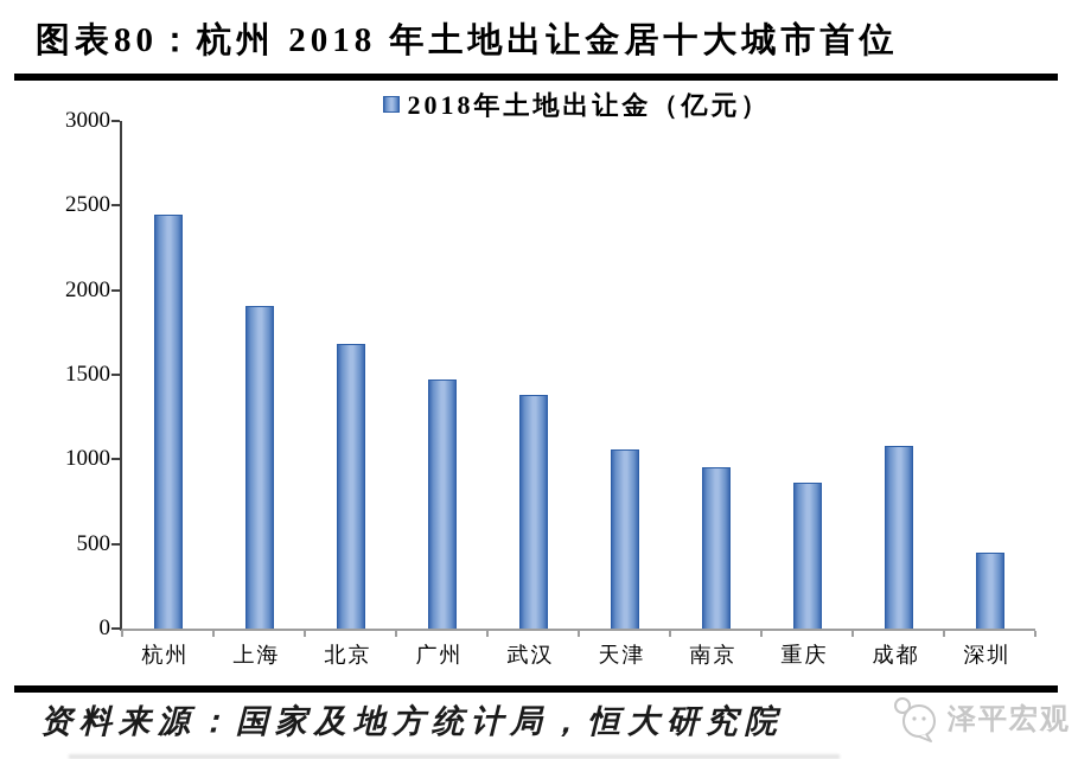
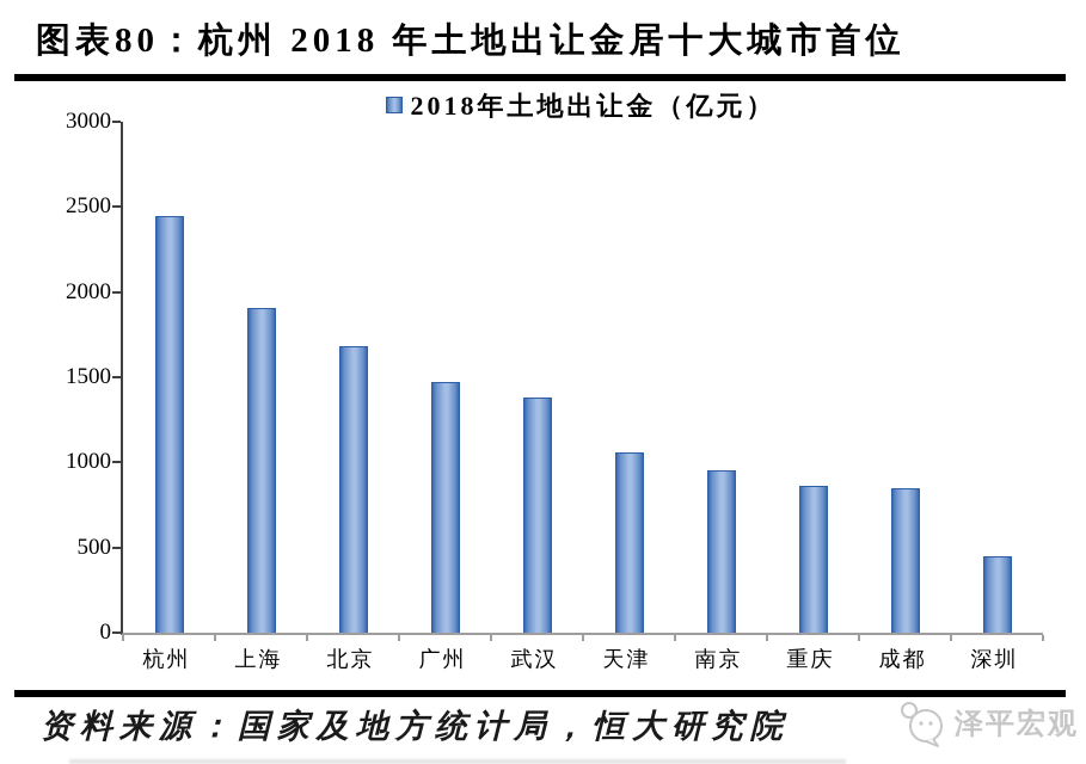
成都: 1080 -> 850
